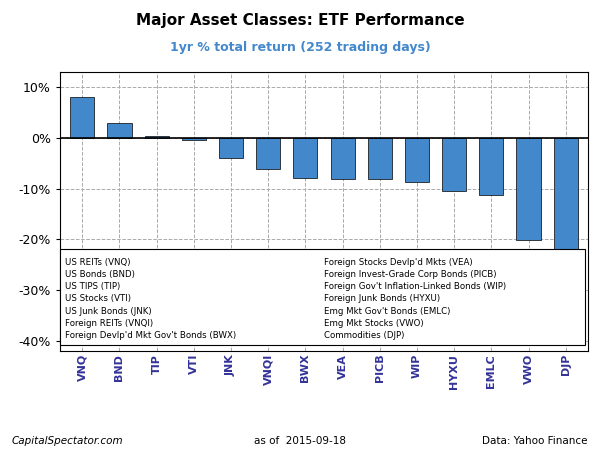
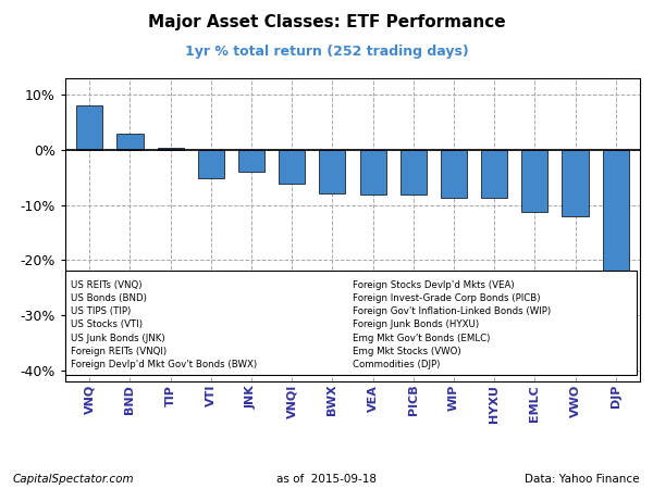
VTI: -0.5% -> -5.2%
HYXU: -10.5% -> -8.6%
VWO: -20.2% -> -12.0%
